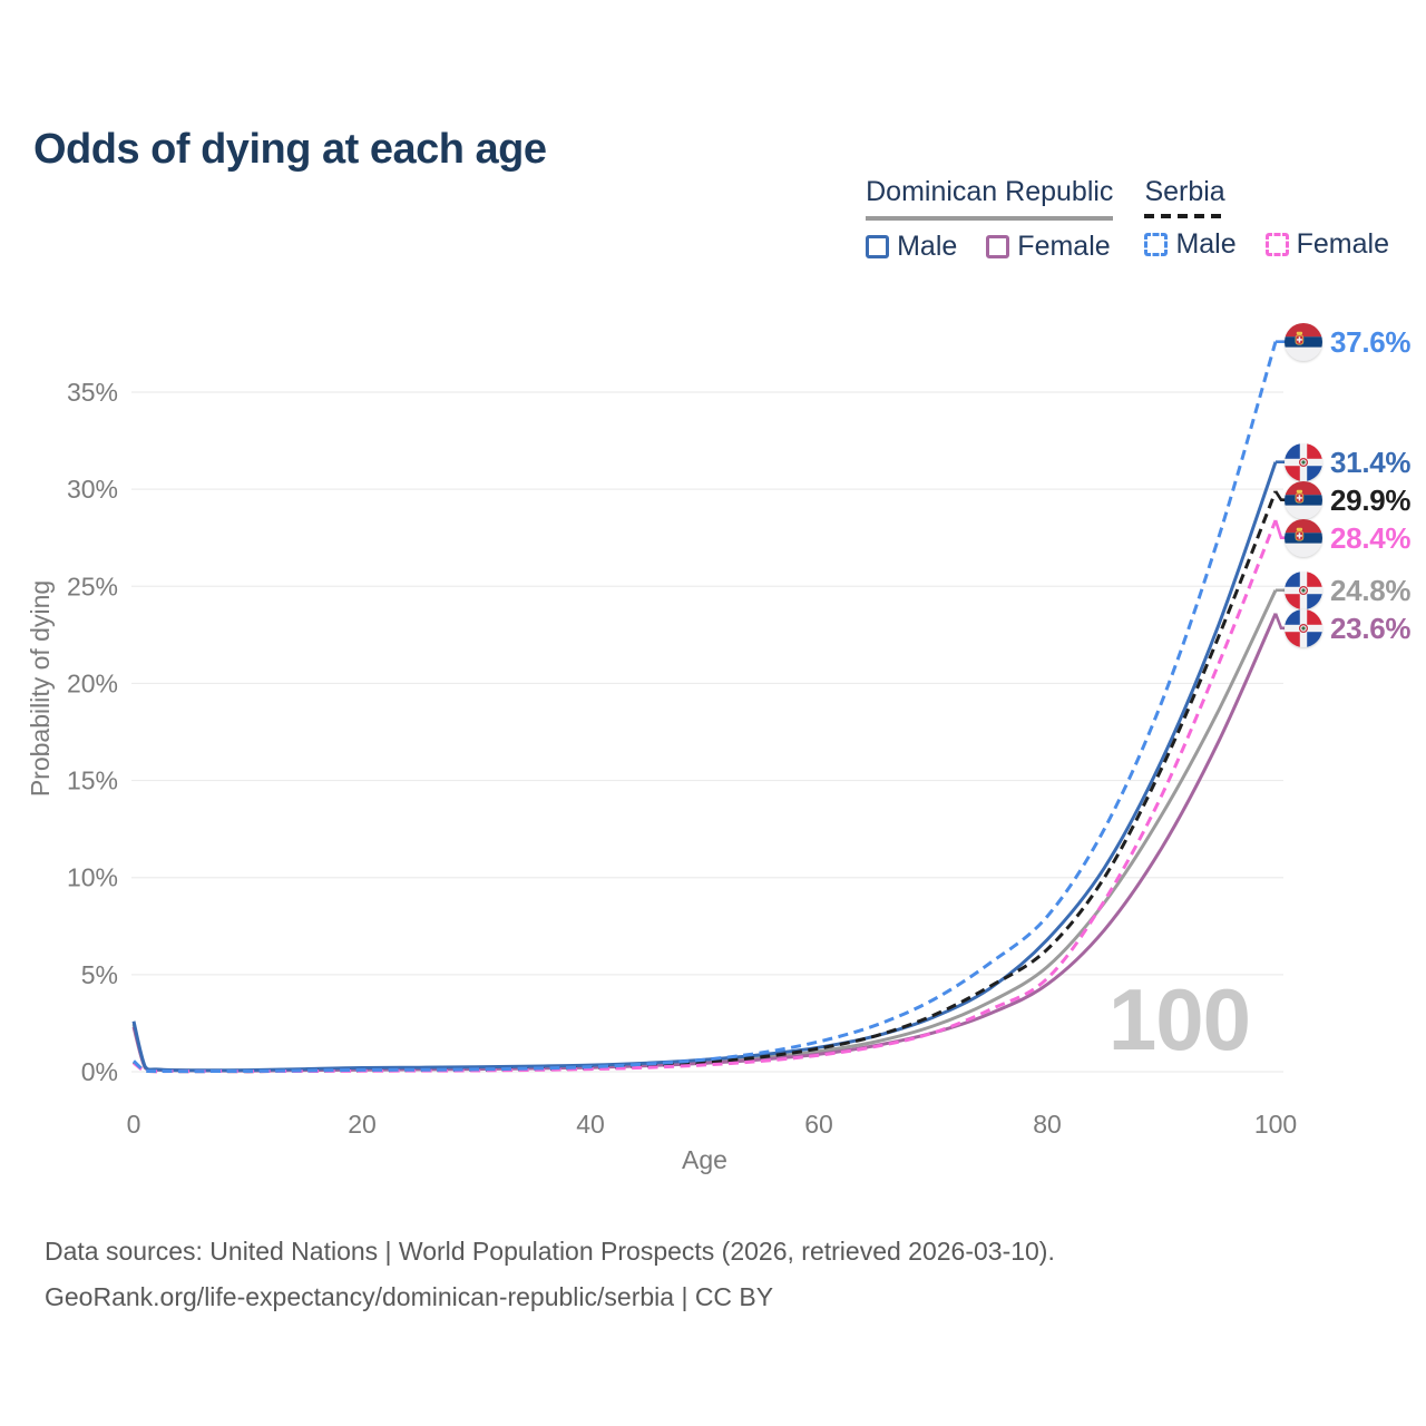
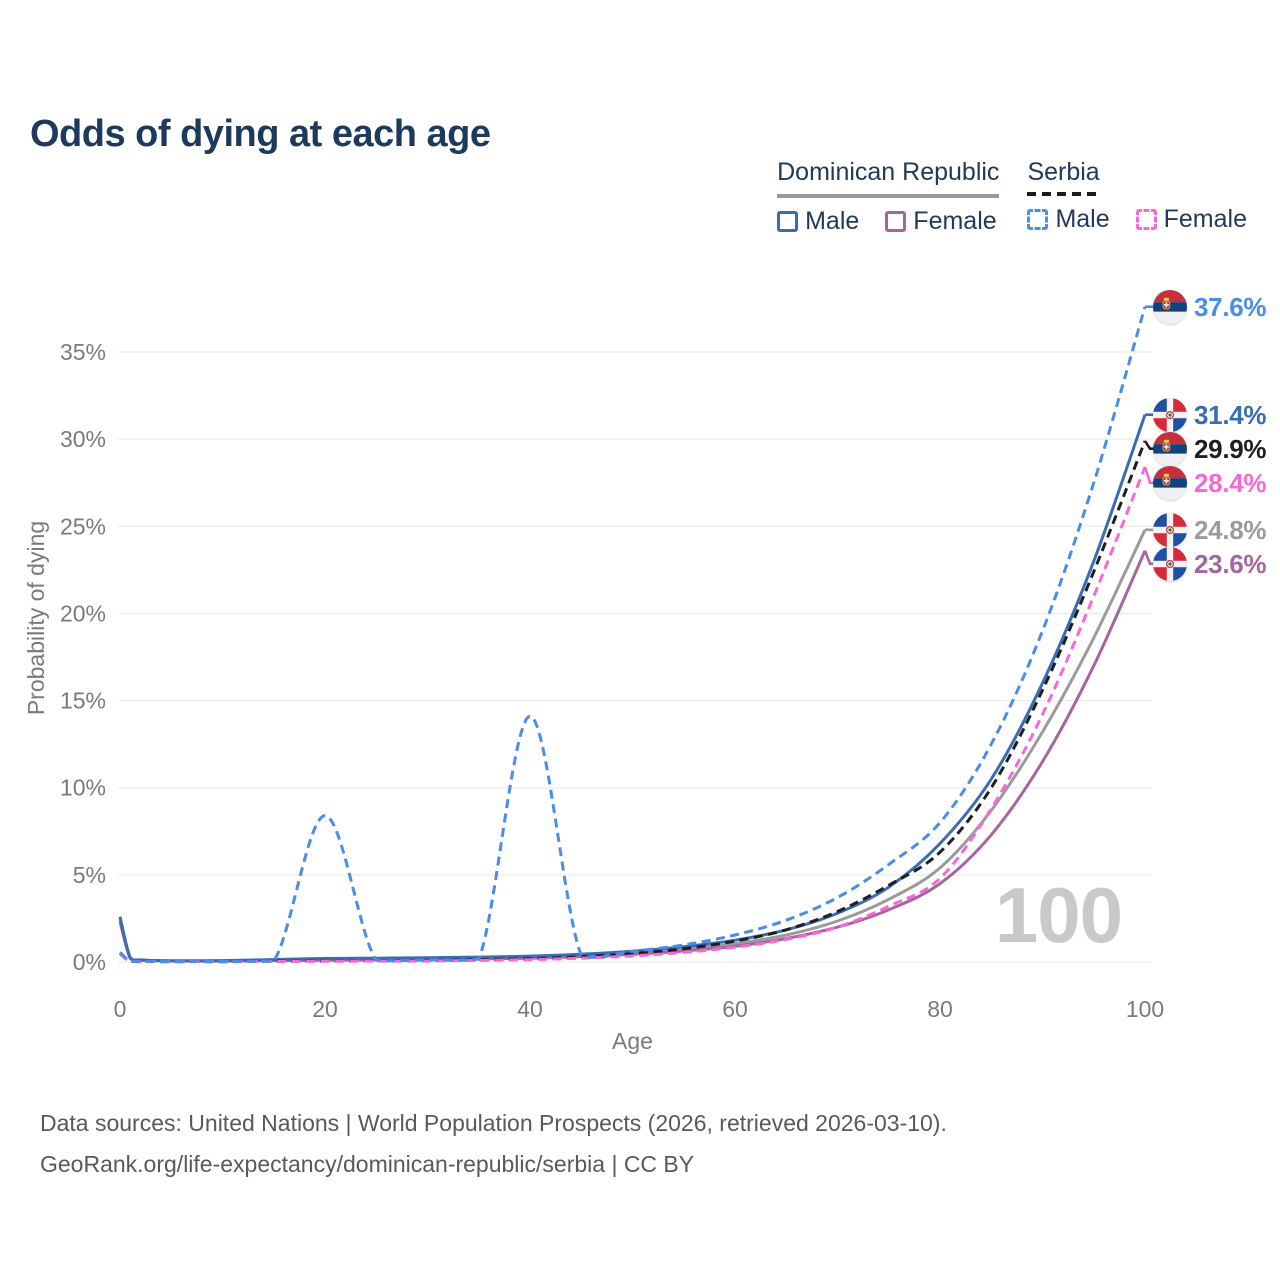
Serbia Male/20: 0.1% -> 8.4%
Serbia Male/40: 0.2% -> 14.1%
